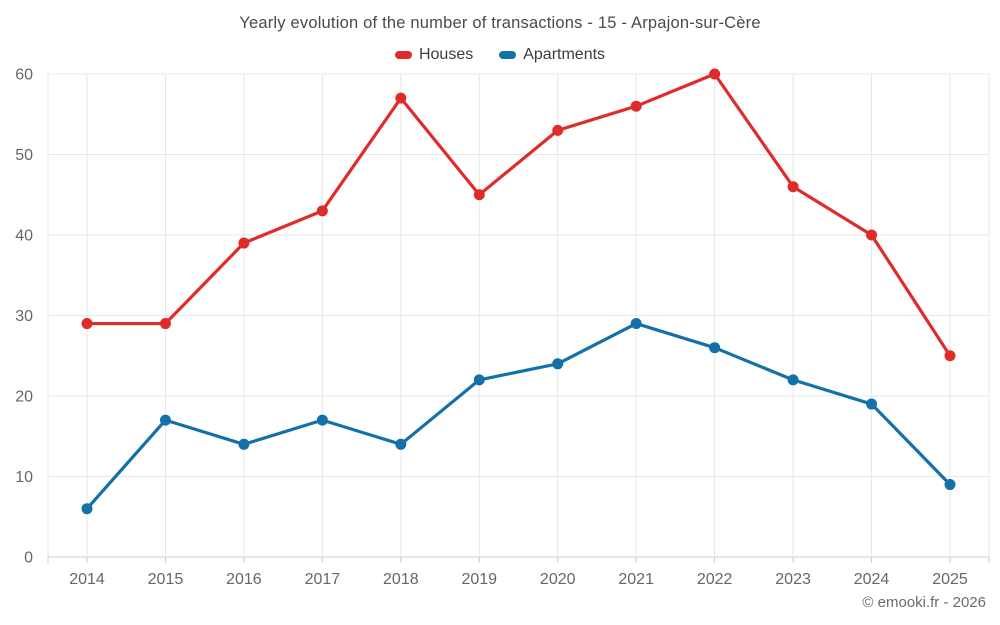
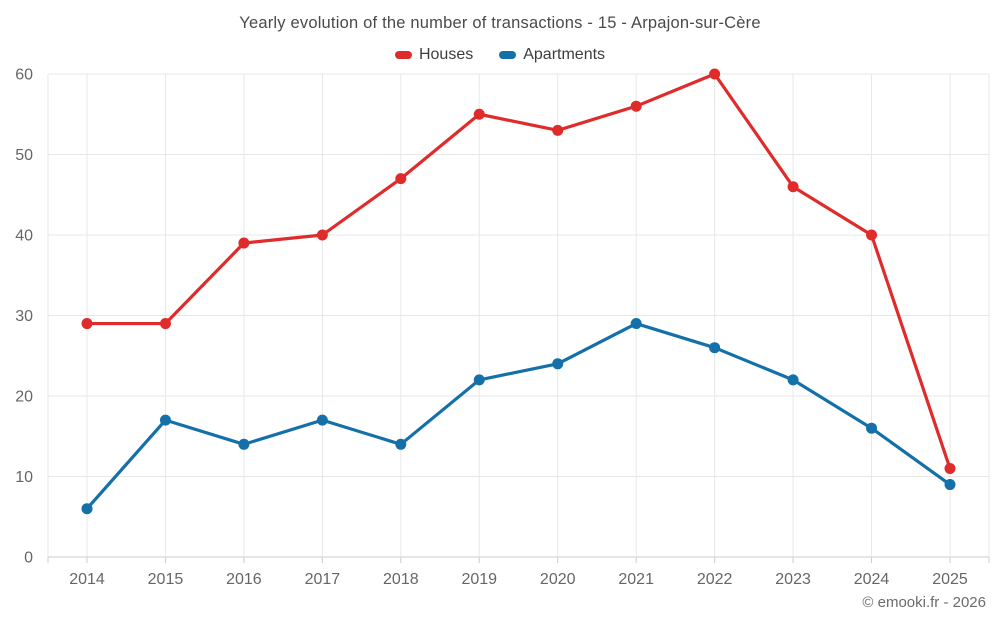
Houses/2017: 43 -> 40
Houses/2018: 57 -> 47
Houses/2019: 45 -> 55
Apartments/2024: 19 -> 16
Houses/2025: 25 -> 11
